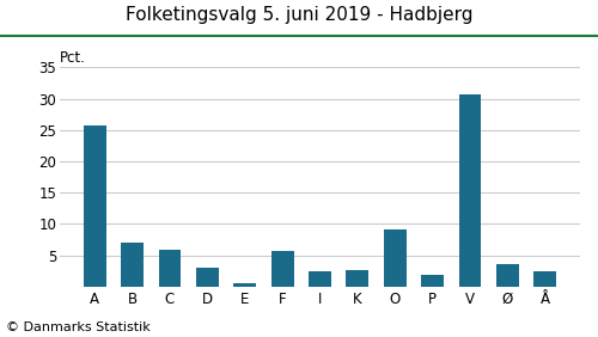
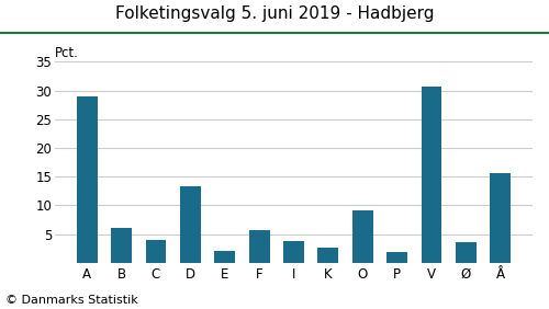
A: 25.7 -> 29.0
B: 7.1 -> 6.0
C: 5.9 -> 4.0
D: 3.0 -> 13.4
E: 0.5 -> 2.0
I: 2.5 -> 3.8
Å: 2.4 -> 15.6
